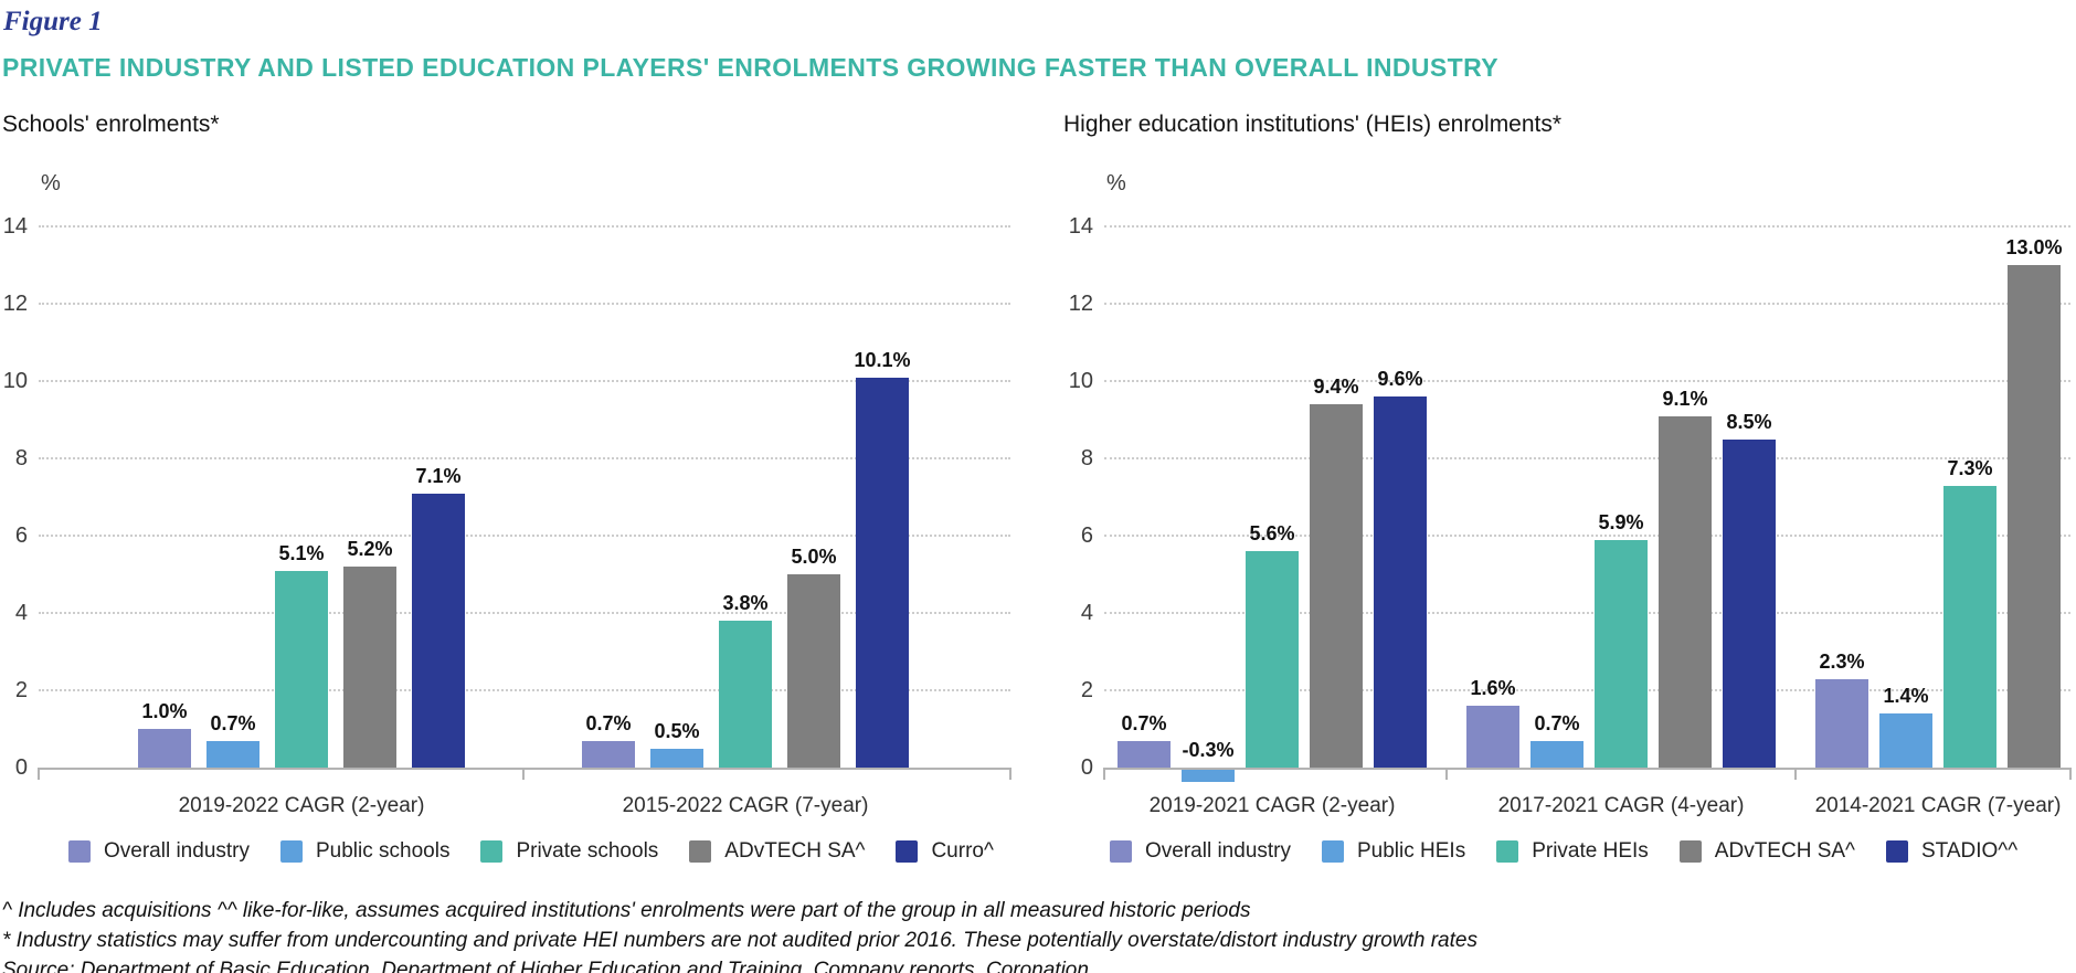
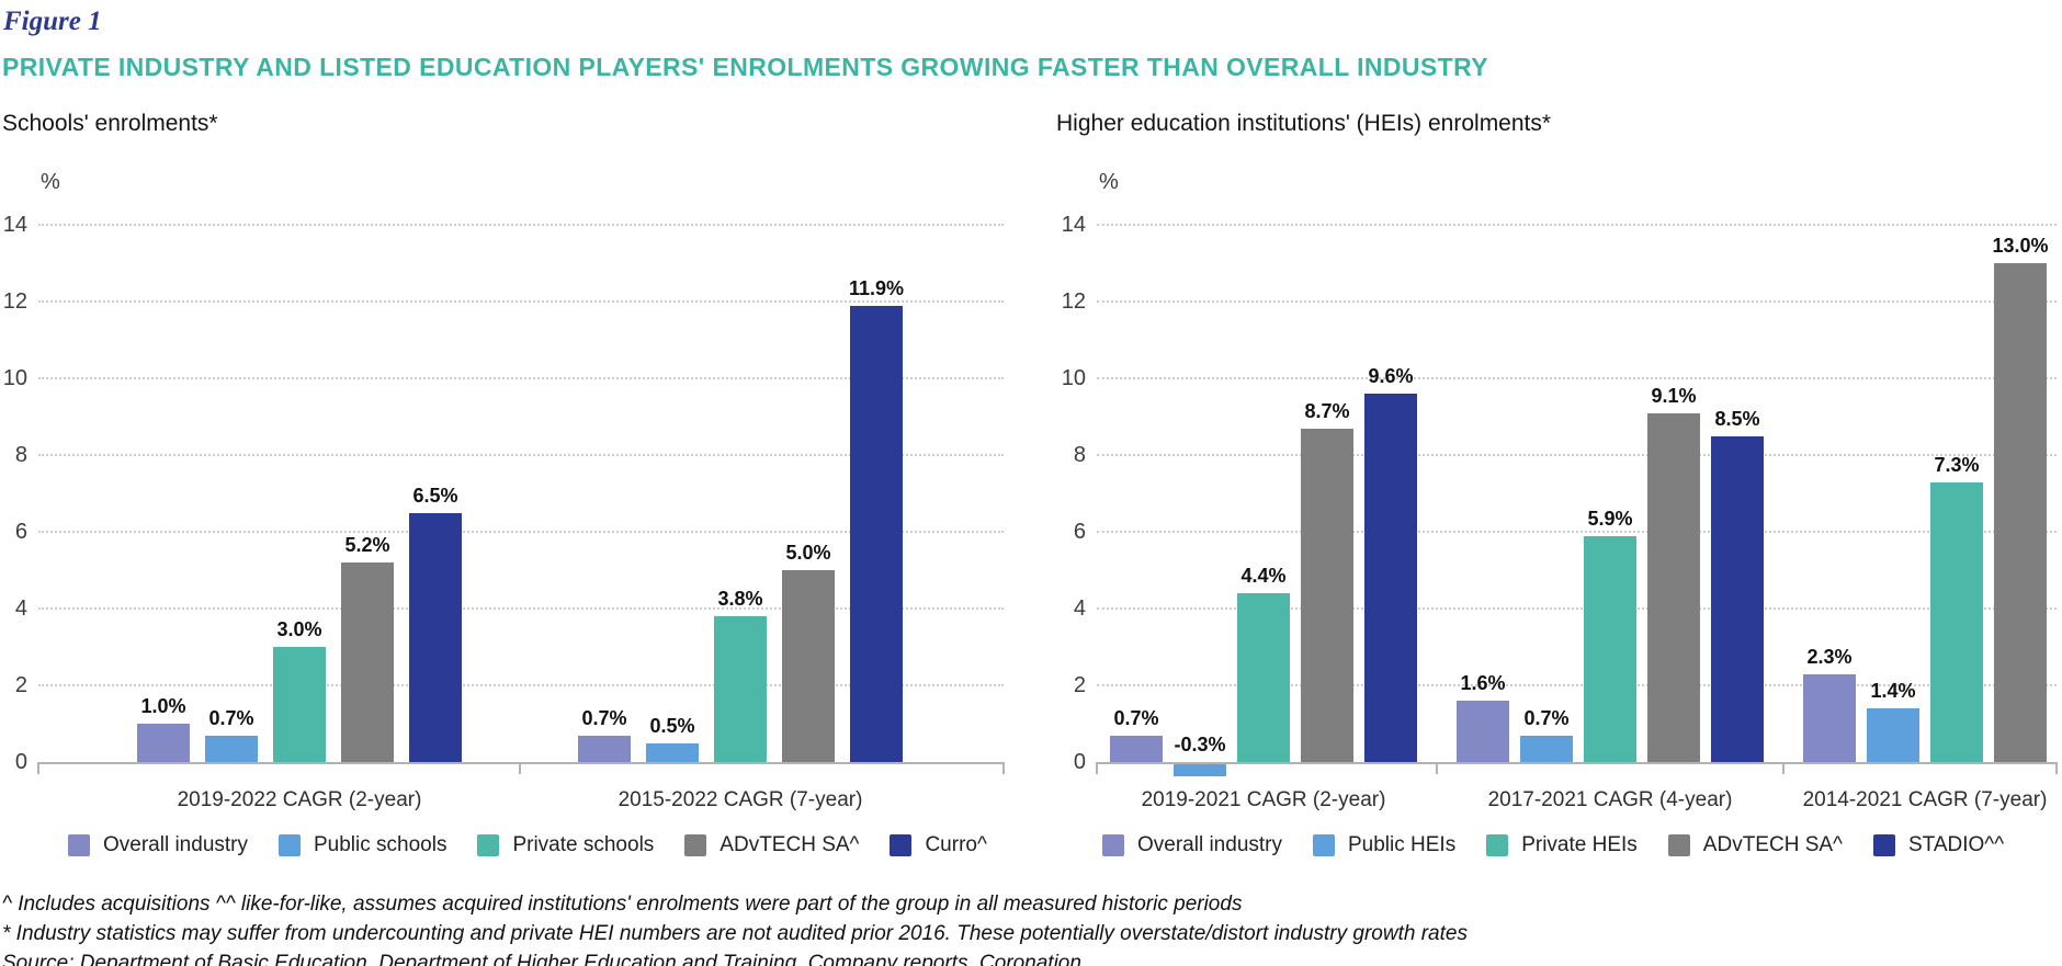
Schools' enrolments*/Private schools/2019-2022 CAGR (2-year): 5.1% -> 3.0%
Schools' enrolments*/Curro^/2019-2022 CAGR (2-year): 7.1% -> 6.5%
Schools' enrolments*/Curro^/2015-2022 CAGR (7-year): 10.1% -> 11.9%
Higher education institutions' (HEIs) enrolments*/Private HEIs/2019-2021 CAGR (2-year): 5.6% -> 4.4%
Higher education institutions' (HEIs) enrolments*/ADvTECH SA^/2019-2021 CAGR (2-year): 9.4% -> 8.7%
